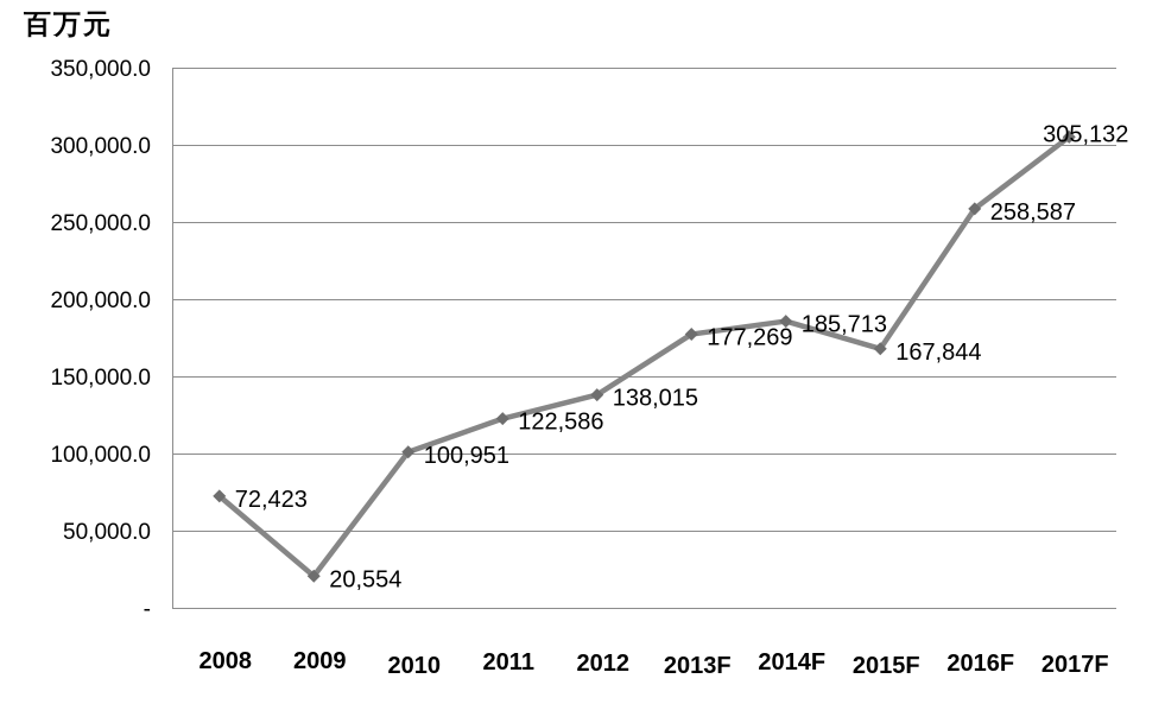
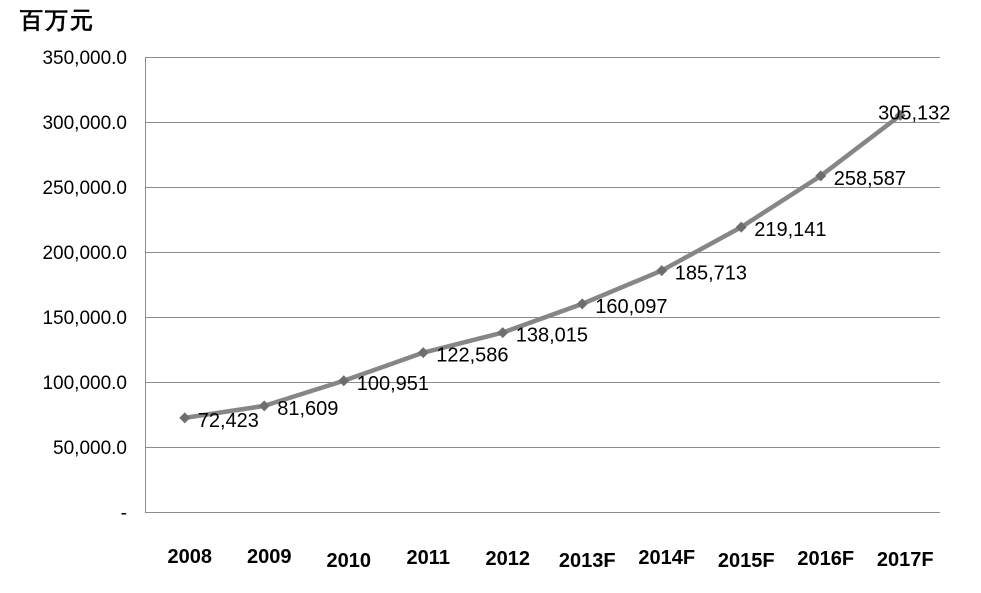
2009: 20,554 -> 81,609
2013F: 177,269 -> 160,097
2015F: 167,844 -> 219,141
